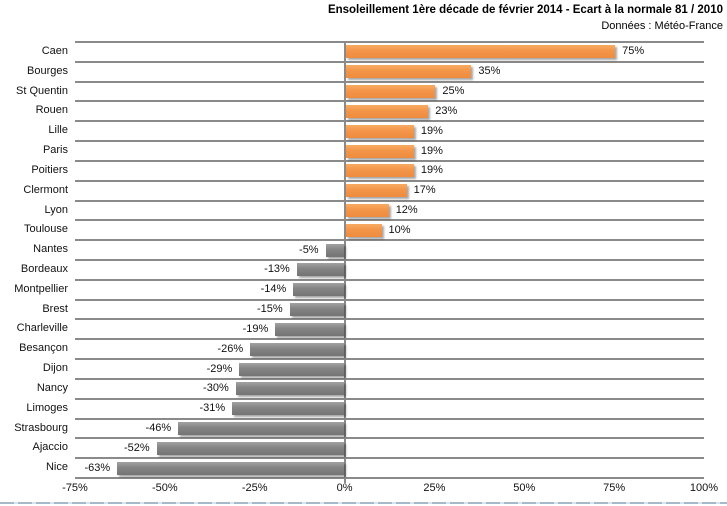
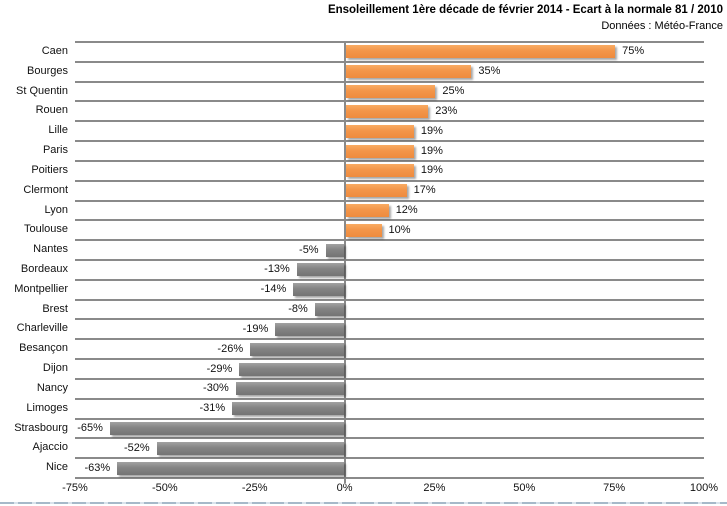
Brest: -15% -> -8%
Strasbourg: -46% -> -65%
